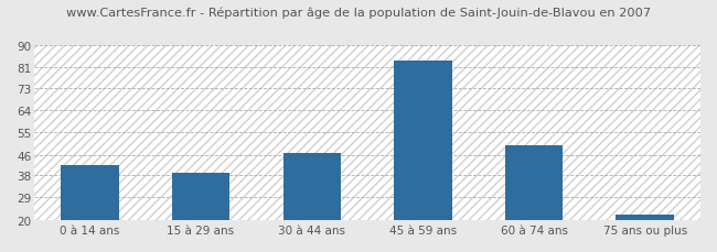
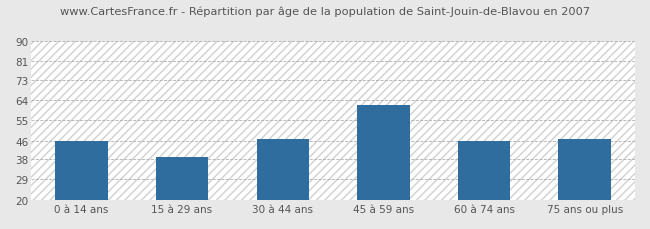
0 à 14 ans: 42 -> 46
45 à 59 ans: 84 -> 62
60 à 74 ans: 50 -> 46
75 ans ou plus: 22 -> 47
